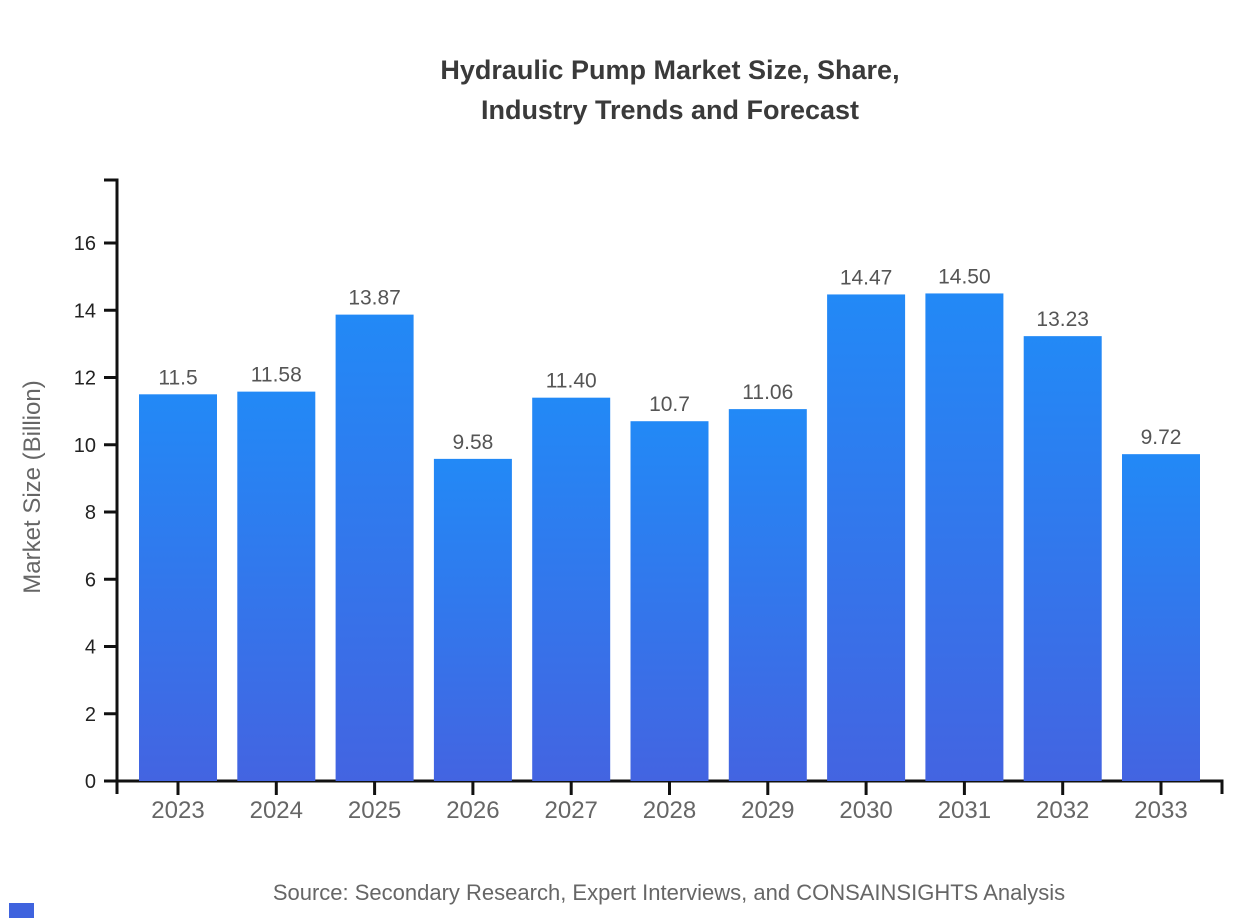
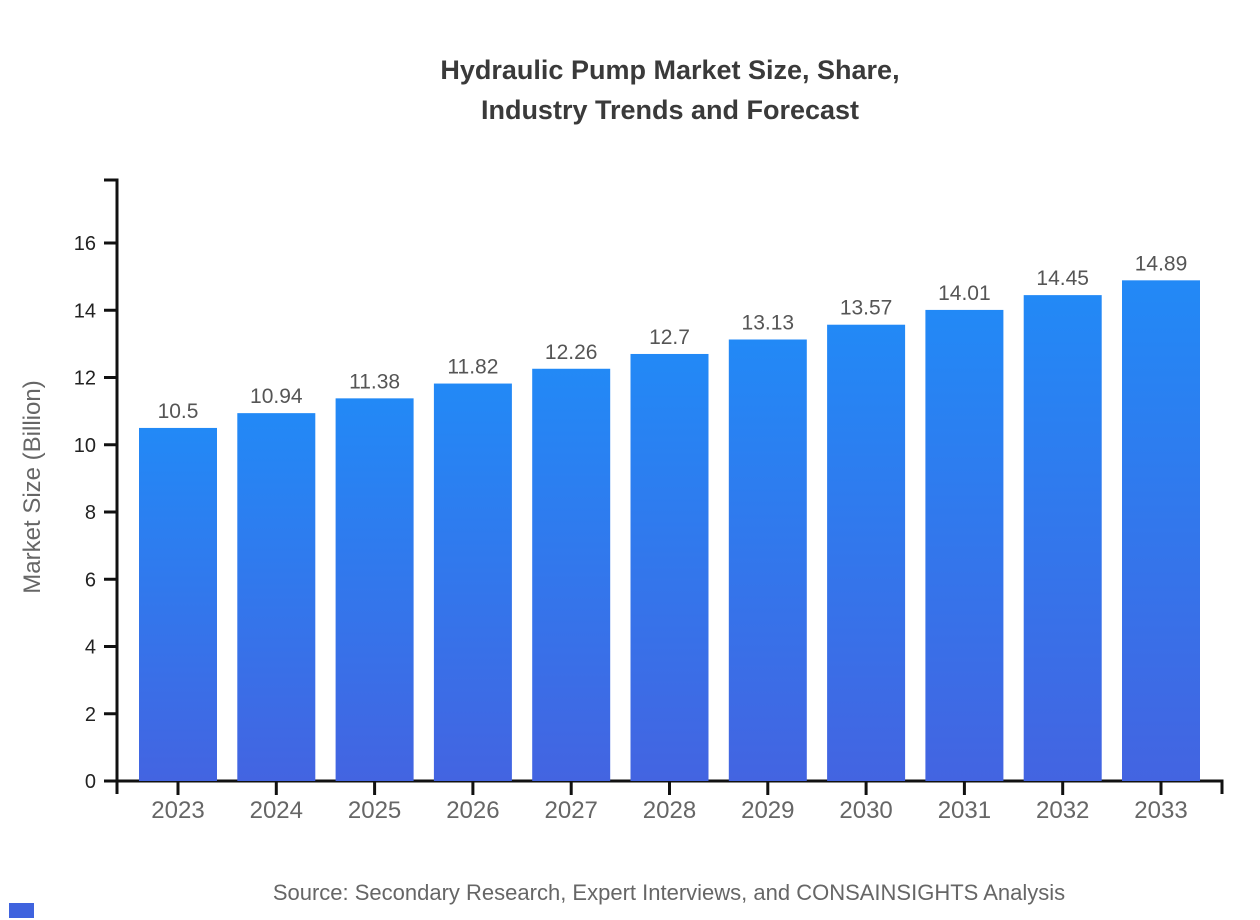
2023: 11.5 -> 10.5
2024: 11.58 -> 10.94
2025: 13.87 -> 11.38
2026: 9.58 -> 11.82
2027: 11.40 -> 12.26
2028: 10.7 -> 12.7
2029: 11.06 -> 13.13
2030: 14.47 -> 13.57
2031: 14.50 -> 14.01
2032: 13.23 -> 14.45
2033: 9.72 -> 14.89
